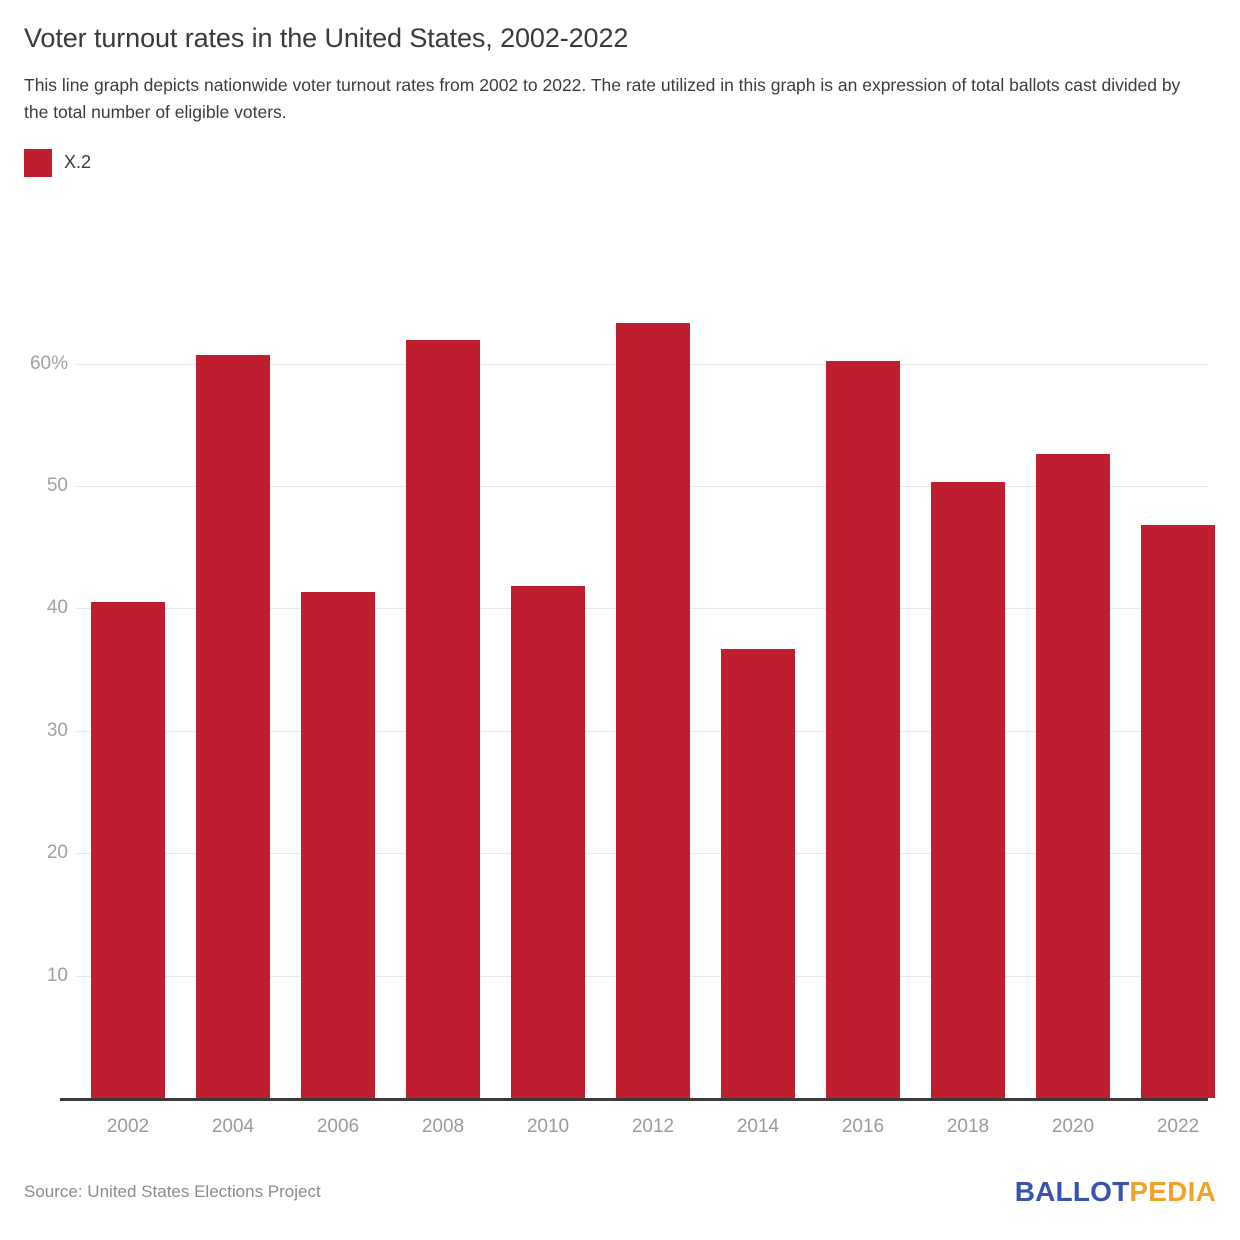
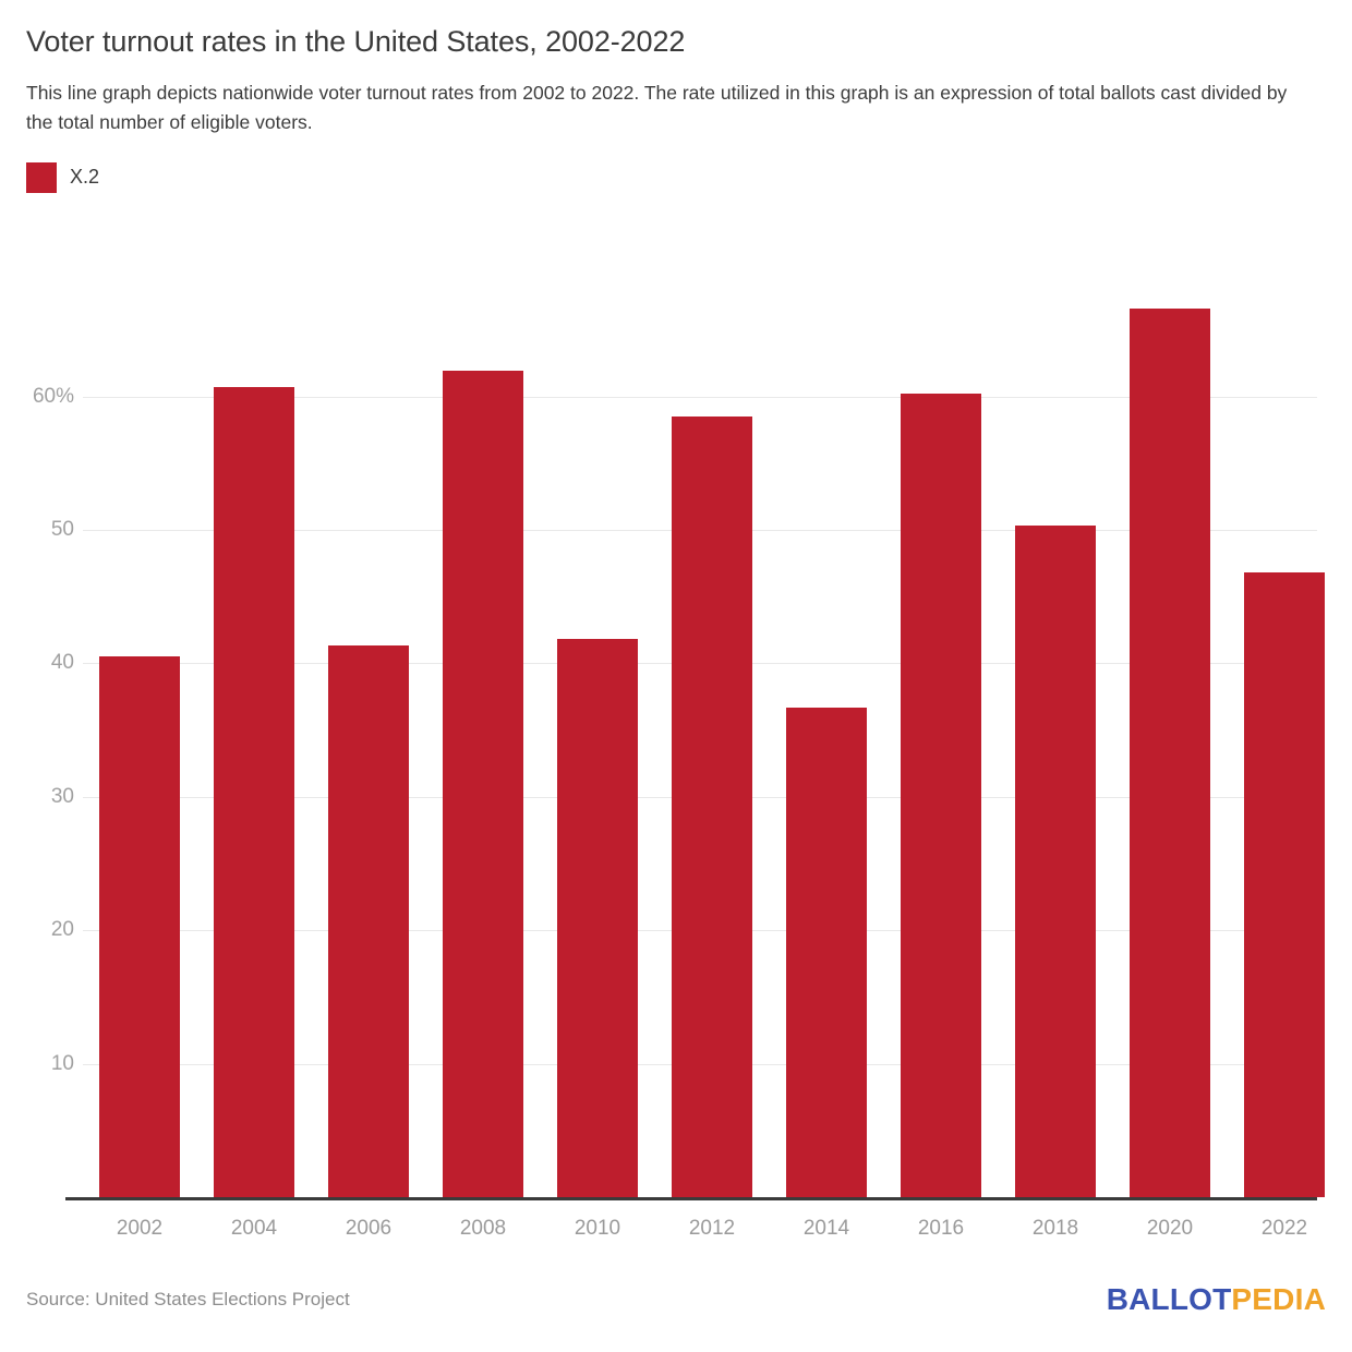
2012: 63.3% -> 58.5%
2020: 52.6% -> 66.6%
